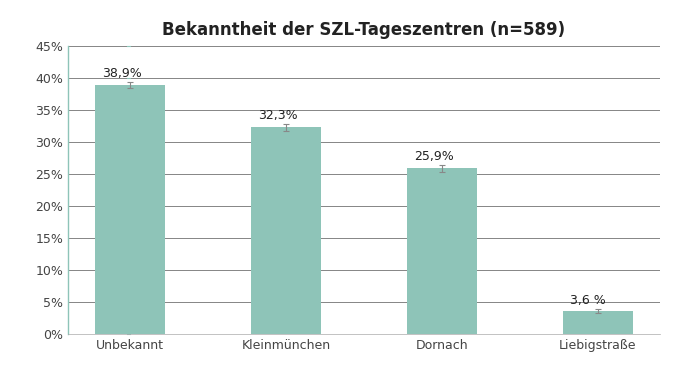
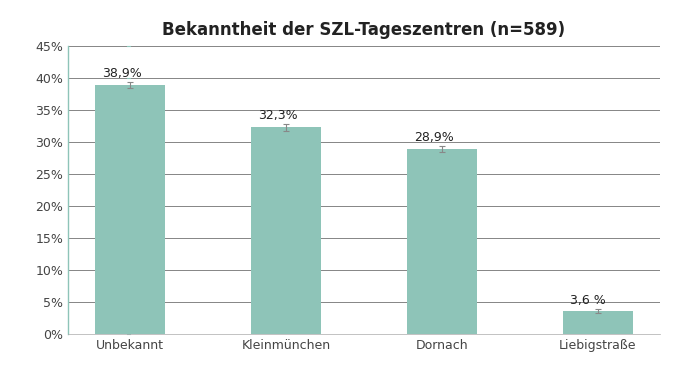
Dornach: 25,9% -> 28,9%
